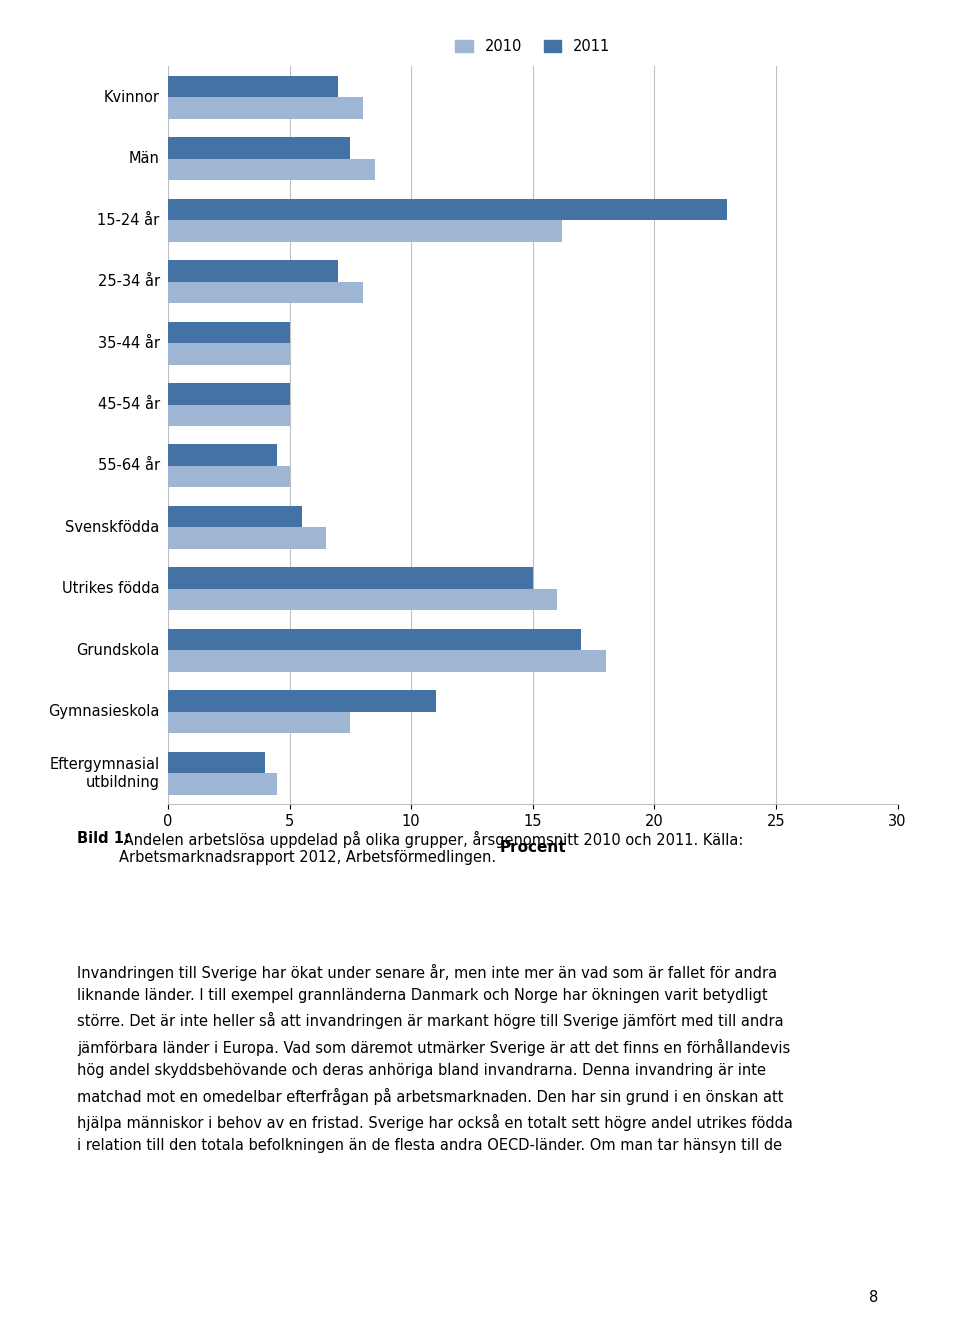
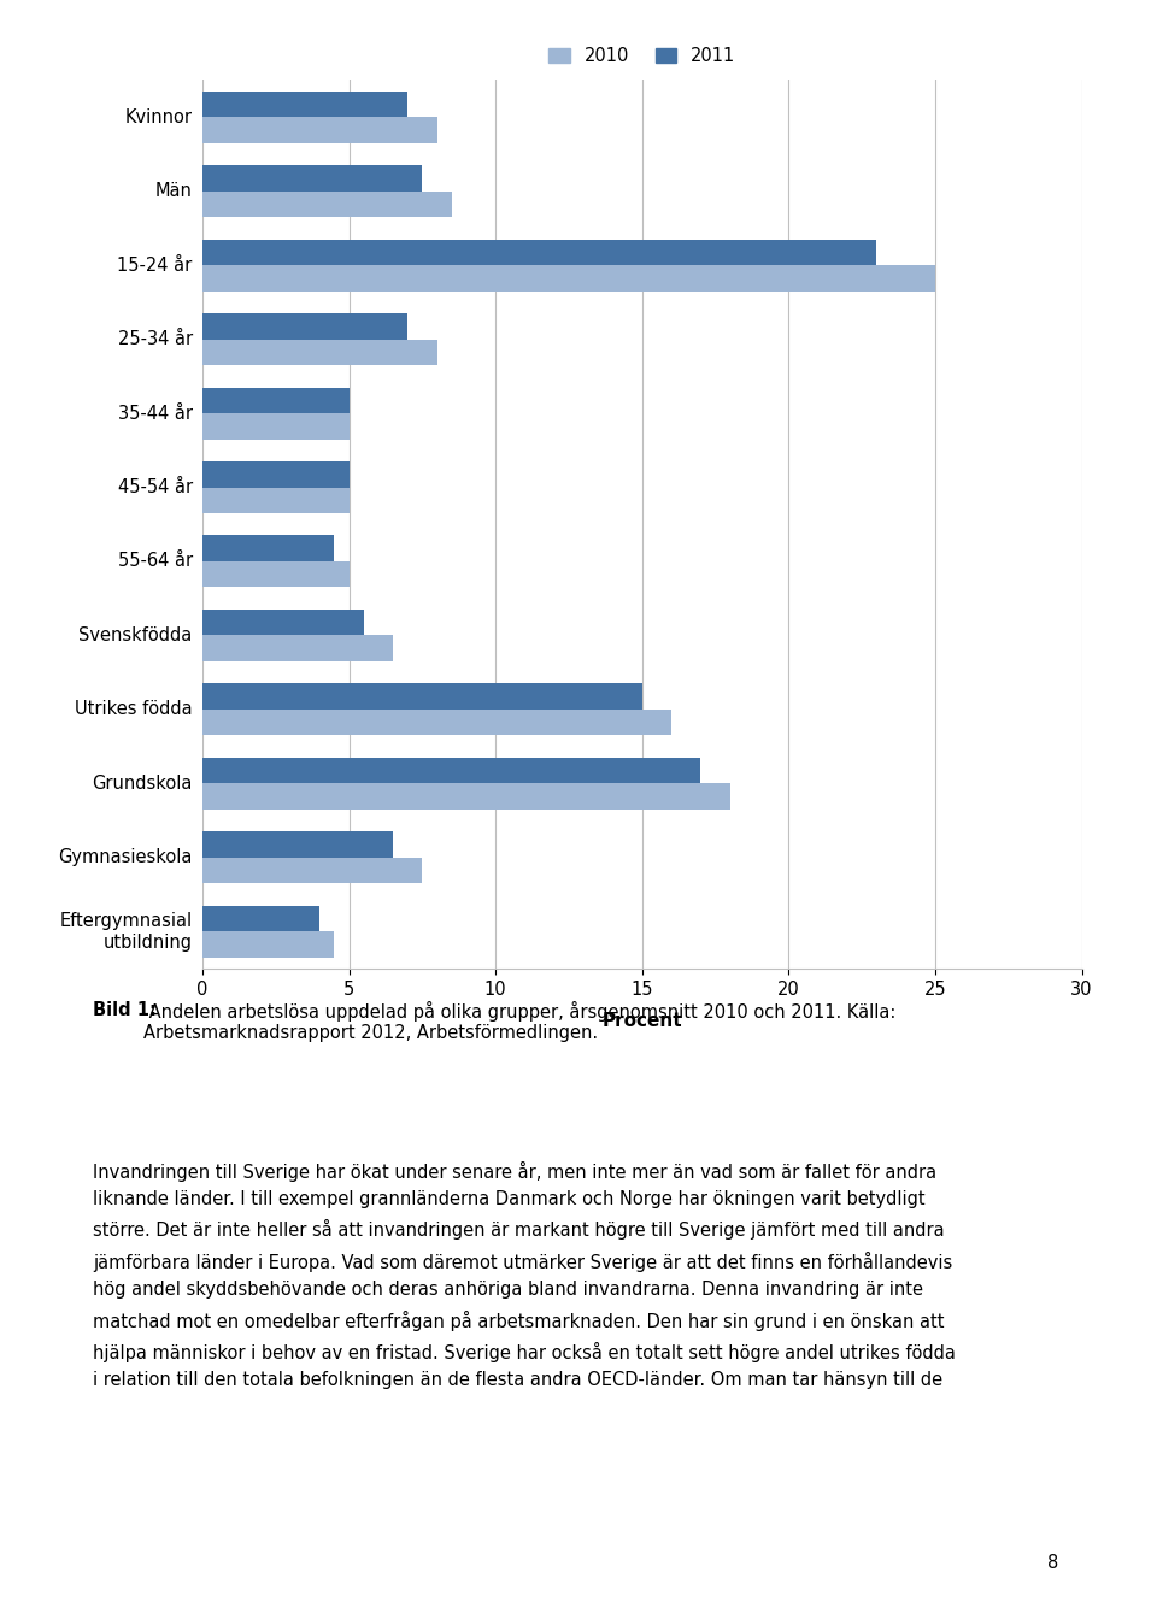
2010/15-24 år: 16.2 -> 25.0
2011/Gymnasieskola: 11.0 -> 6.5
